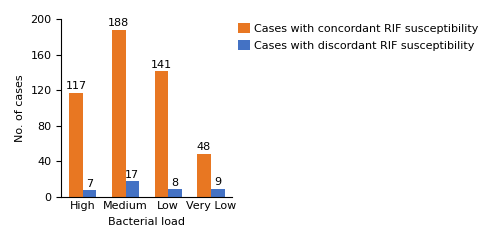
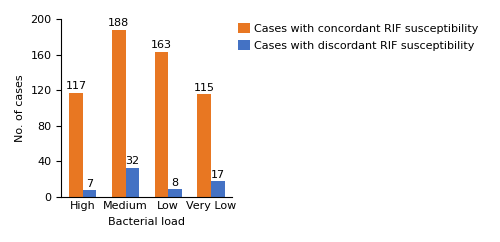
Cases with discordant RIF susceptibility/Medium: 17 -> 32
Cases with concordant RIF susceptibility/Low: 141 -> 163
Cases with concordant RIF susceptibility/Very Low: 48 -> 115
Cases with discordant RIF susceptibility/Very Low: 9 -> 17
